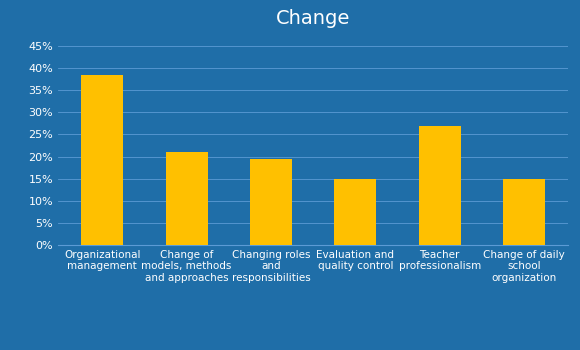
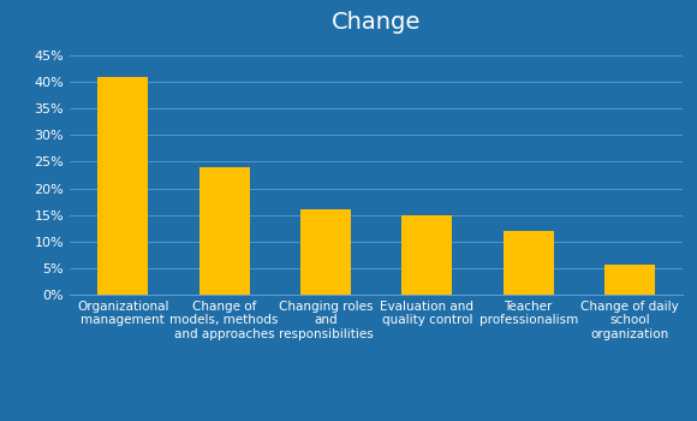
Organizational management: 38.5% -> 41.0%
Change of models, methods and approaches: 21.0% -> 24.0%
Changing roles and responsibilities: 19.5% -> 16.0%
Teacher professionalism: 27.0% -> 12.0%
Change of daily school organization: 15.0% -> 5.7%
